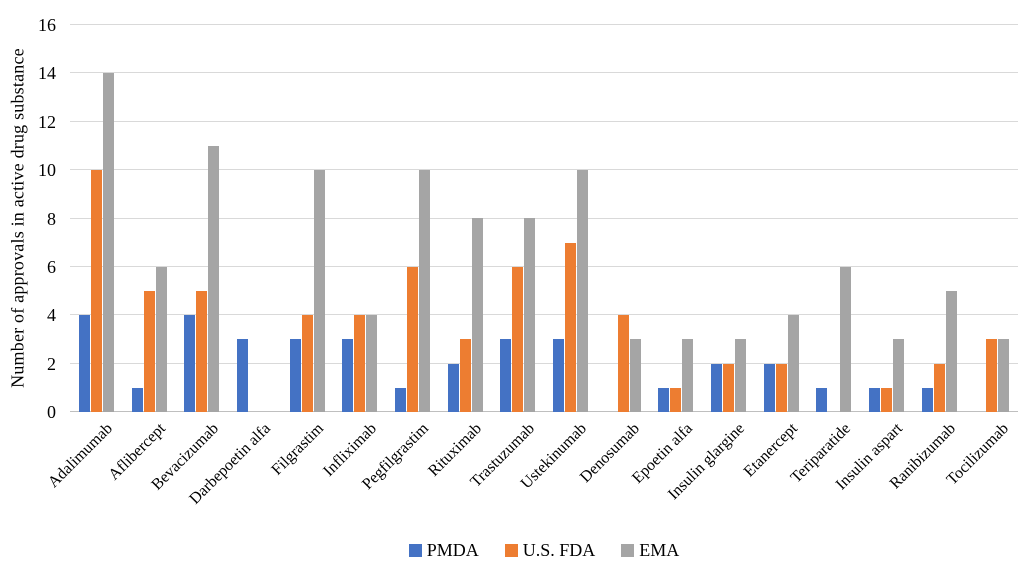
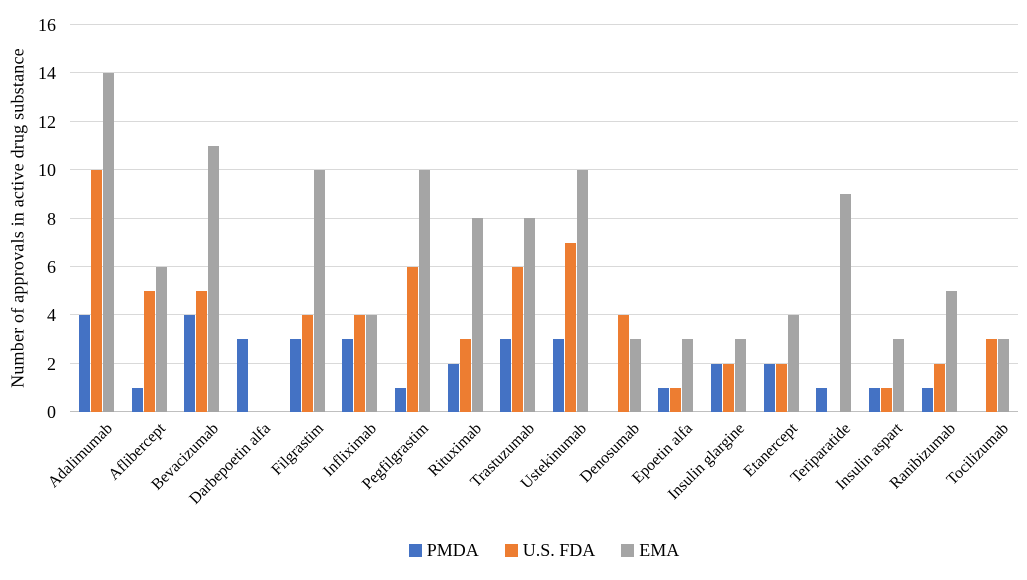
EMA/Teriparatide: 6 -> 9
